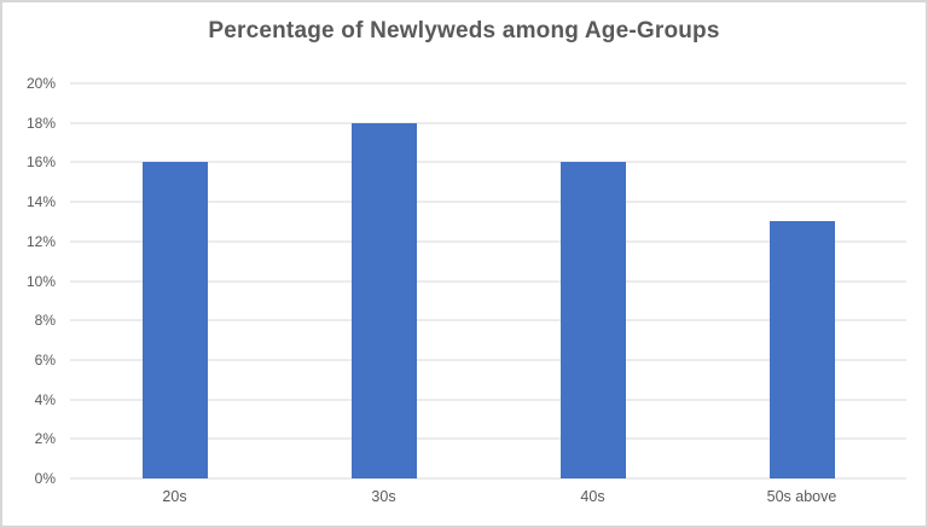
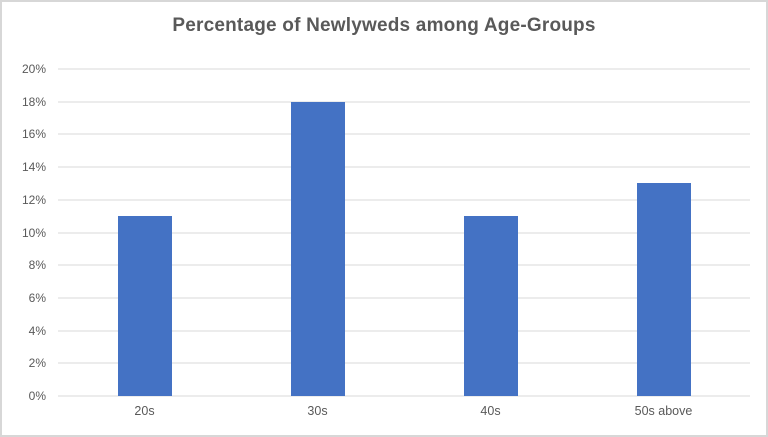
20s: 16% -> 11%
40s: 16% -> 11%
